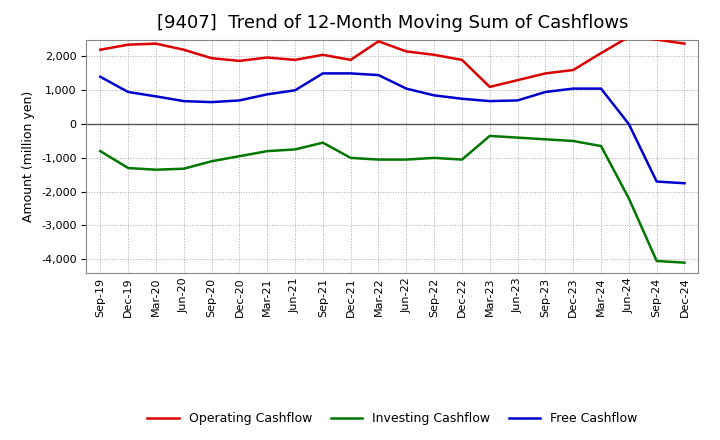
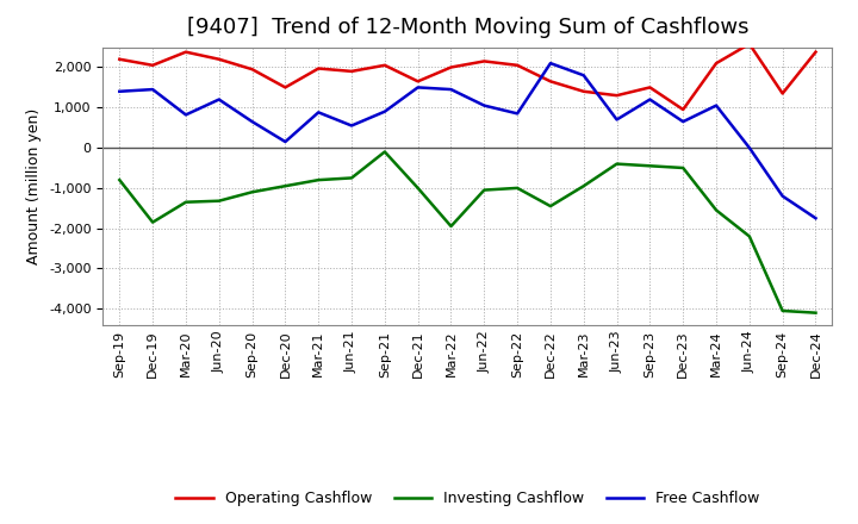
Operating Cashflow/Dec-19: 2,350 -> 2,050
Investing Cashflow/Dec-19: -1,300 -> -1,850
Free Cashflow/Dec-19: 950 -> 1,450
Free Cashflow/Jun-20: 680 -> 1,200
Operating Cashflow/Dec-20: 1,870 -> 1,500
Free Cashflow/Dec-20: 700 -> 150
Free Cashflow/Jun-21: 1,000 -> 550
Investing Cashflow/Sep-21: -550 -> -100
Free Cashflow/Sep-21: 1,500 -> 900
Operating Cashflow/Dec-21: 1,900 -> 1,650
Operating Cashflow/Mar-22: 2,450 -> 2,000
Investing Cashflow/Mar-22: -1,050 -> -1,950
Operating Cashflow/Dec-22: 1,900 -> 1,650
Investing Cashflow/Dec-22: -1,050 -> -1,450
Free Cashflow/Dec-22: 750 -> 2,100
Operating Cashflow/Mar-23: 1,100 -> 1,400
Investing Cashflow/Mar-23: -350 -> -950
Free Cashflow/Mar-23: 680 -> 1,800
Free Cashflow/Sep-23: 950 -> 1,200
Operating Cashflow/Dec-23: 1,600 -> 950
Free Cashflow/Dec-23: 1,050 -> 650
Investing Cashflow/Mar-24: -650 -> -1,550
Operating Cashflow/Sep-24: 2,500 -> 1,350
Free Cashflow/Sep-24: -1,700 -> -1,200
